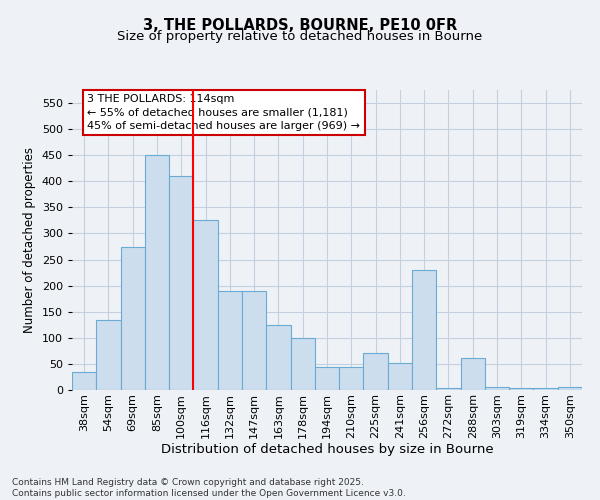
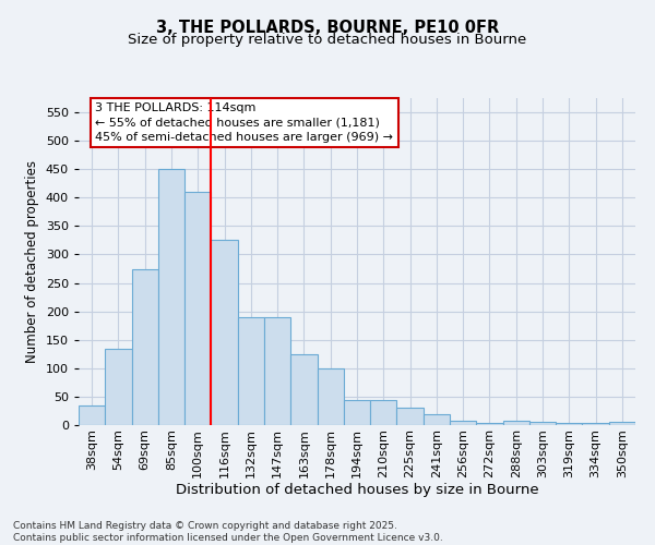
225sqm: 70 -> 30
241sqm: 52 -> 20
256sqm: 230 -> 8
288sqm: 62 -> 8
